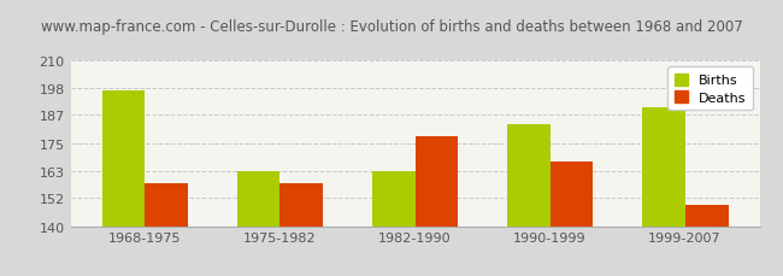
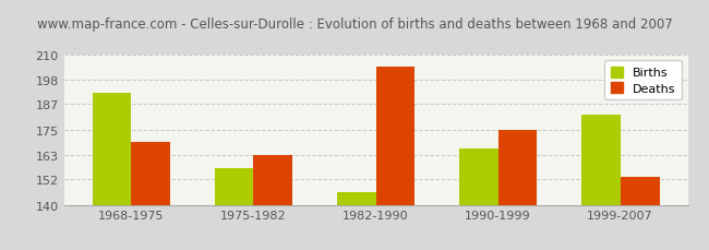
Births/1968-1975: 197 -> 192
Deaths/1968-1975: 158 -> 169
Births/1975-1982: 163 -> 157
Deaths/1975-1982: 158 -> 163
Births/1982-1990: 163 -> 146
Deaths/1982-1990: 178 -> 204
Births/1990-1999: 183 -> 166
Deaths/1990-1999: 167 -> 175
Births/1999-2007: 190 -> 182
Deaths/1999-2007: 149 -> 153
